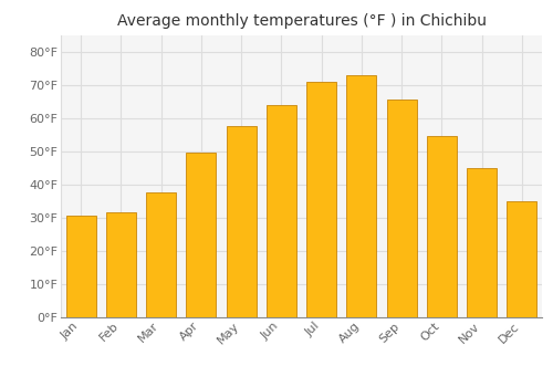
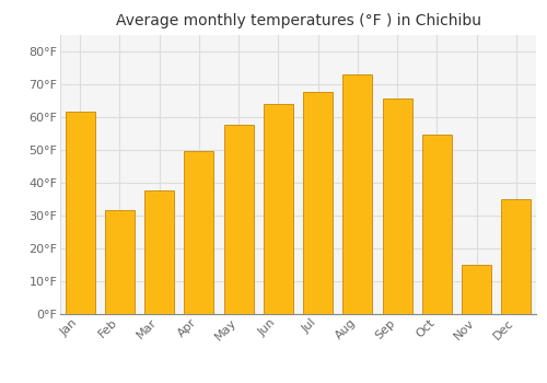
Jan: 30.5°F -> 61.5°F
Jul: 71.0°F -> 67.5°F
Nov: 45.0°F -> 15.0°F
